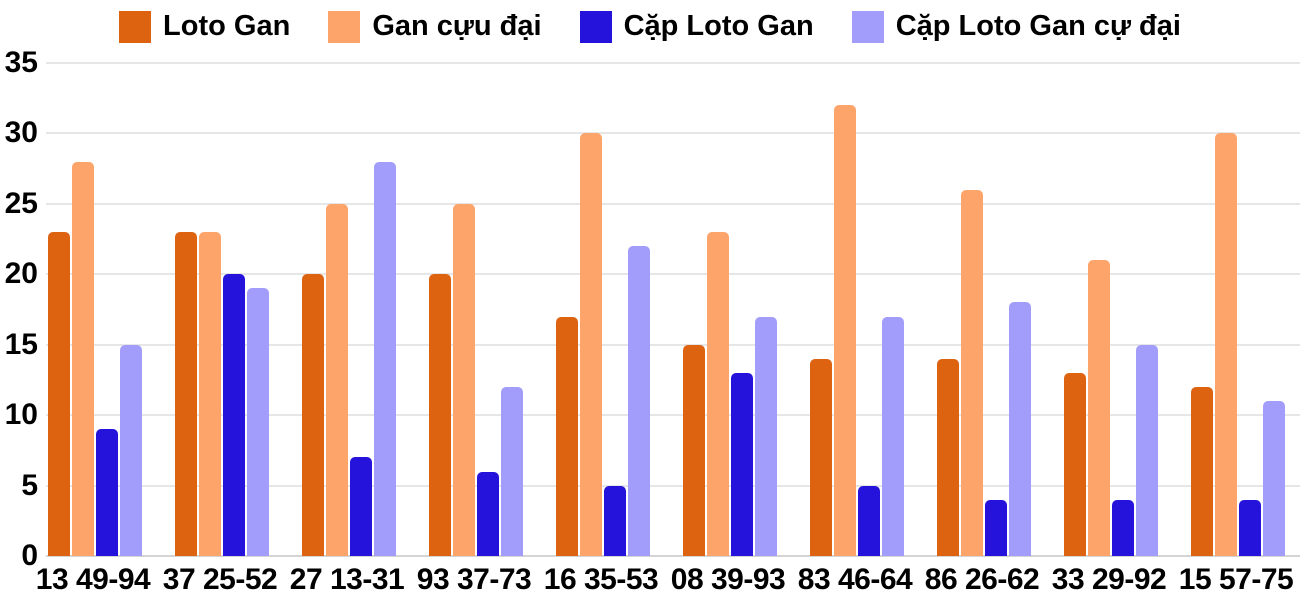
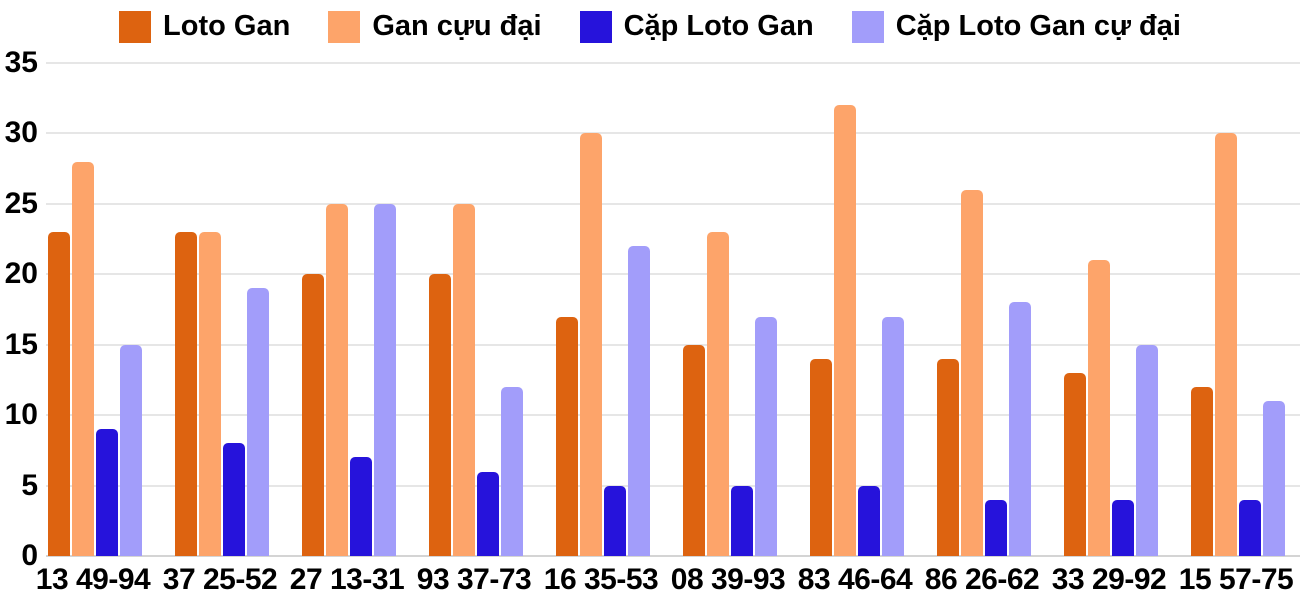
Cặp Loto Gan/37 25-52: 20 -> 8
Cặp Loto Gan cự đại/27 13-31: 28 -> 25
Cặp Loto Gan/08 39-93: 13 -> 5
